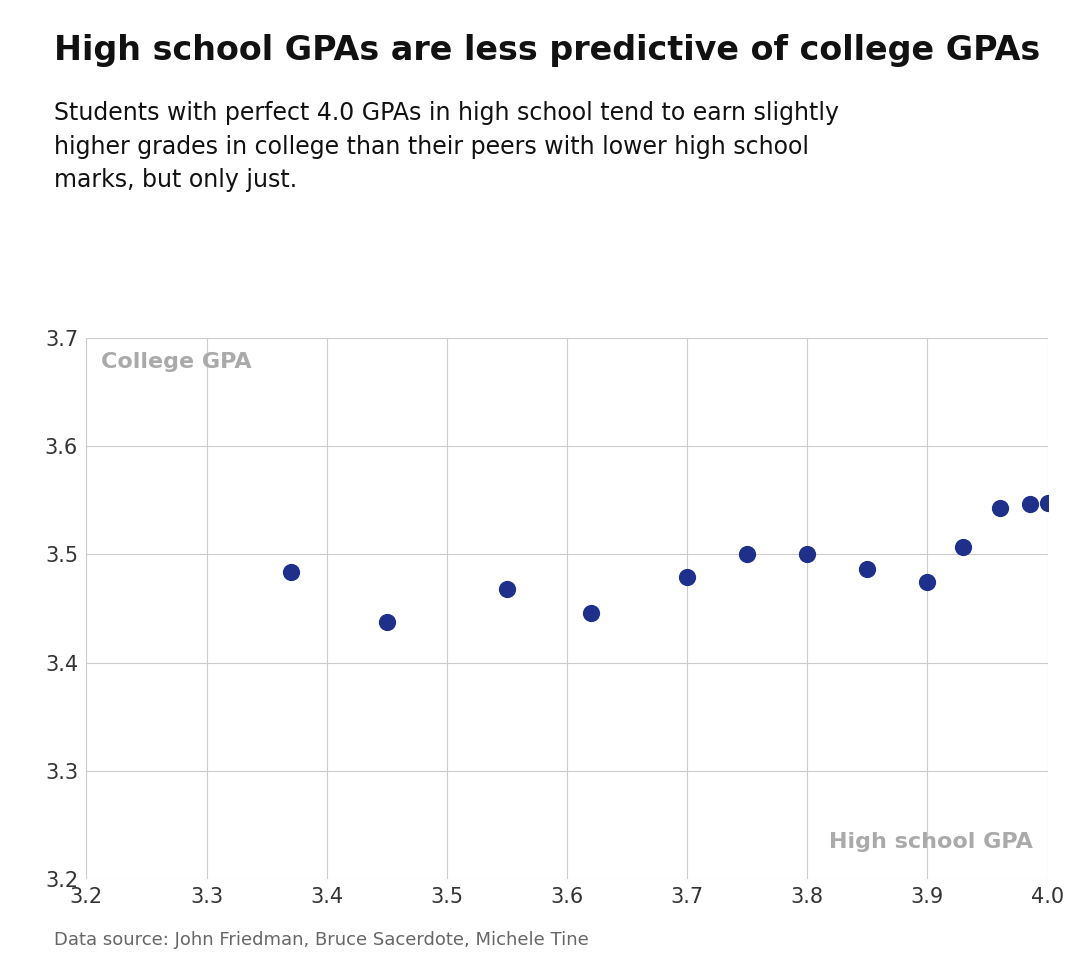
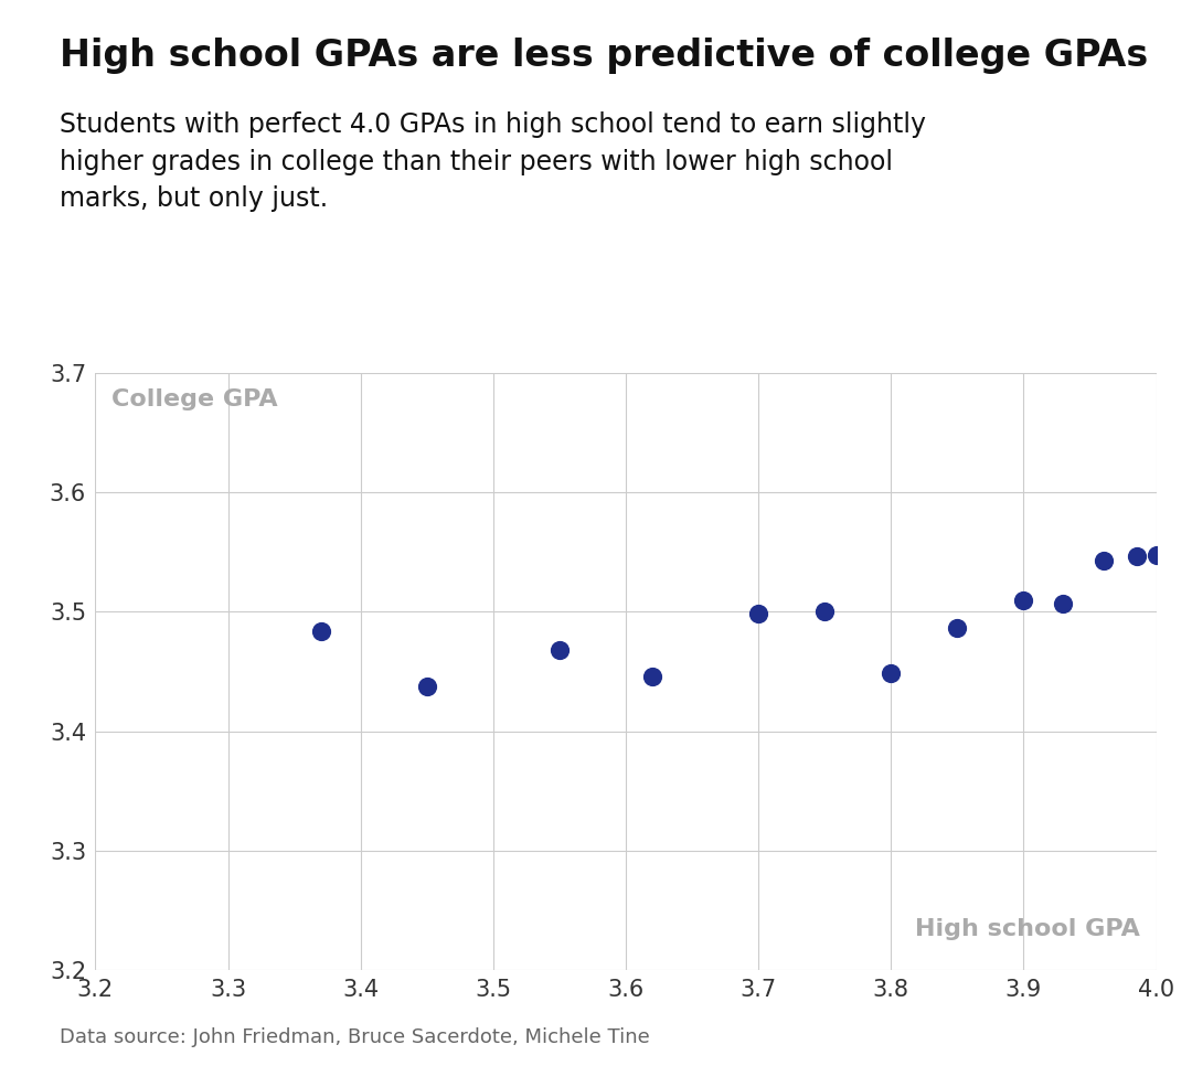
3.7: 3.479 -> 3.499
3.8: 3.500 -> 3.449
3.9: 3.475 -> 3.510
